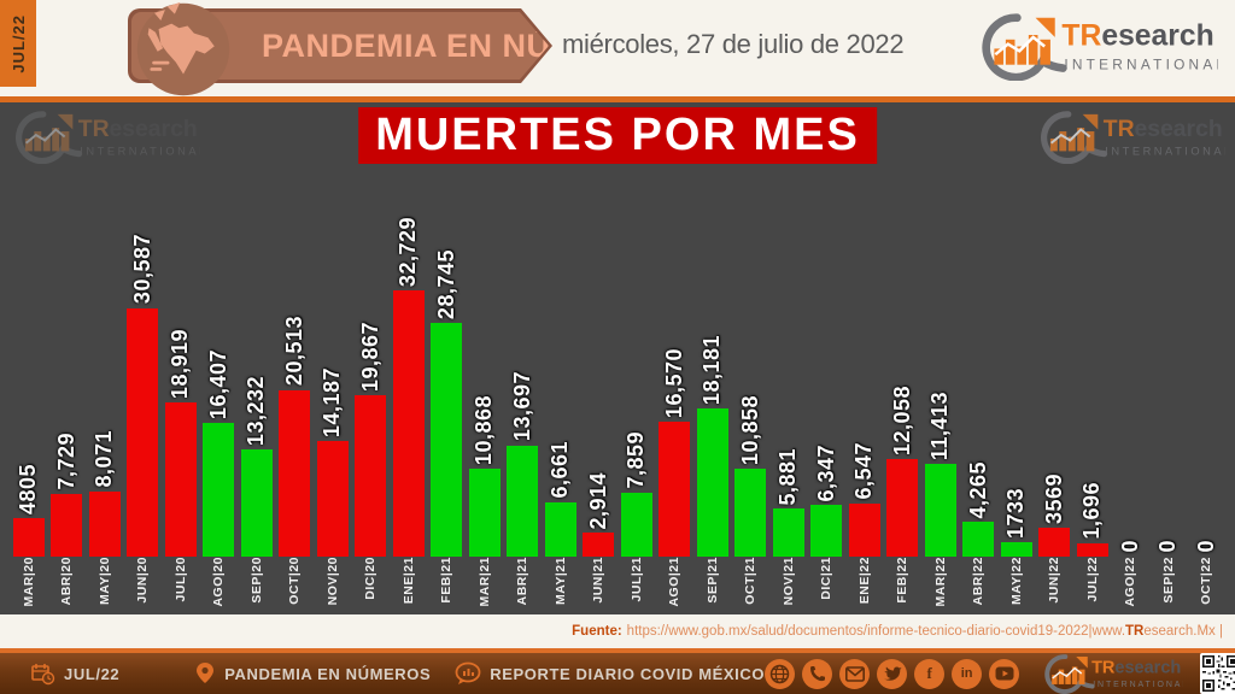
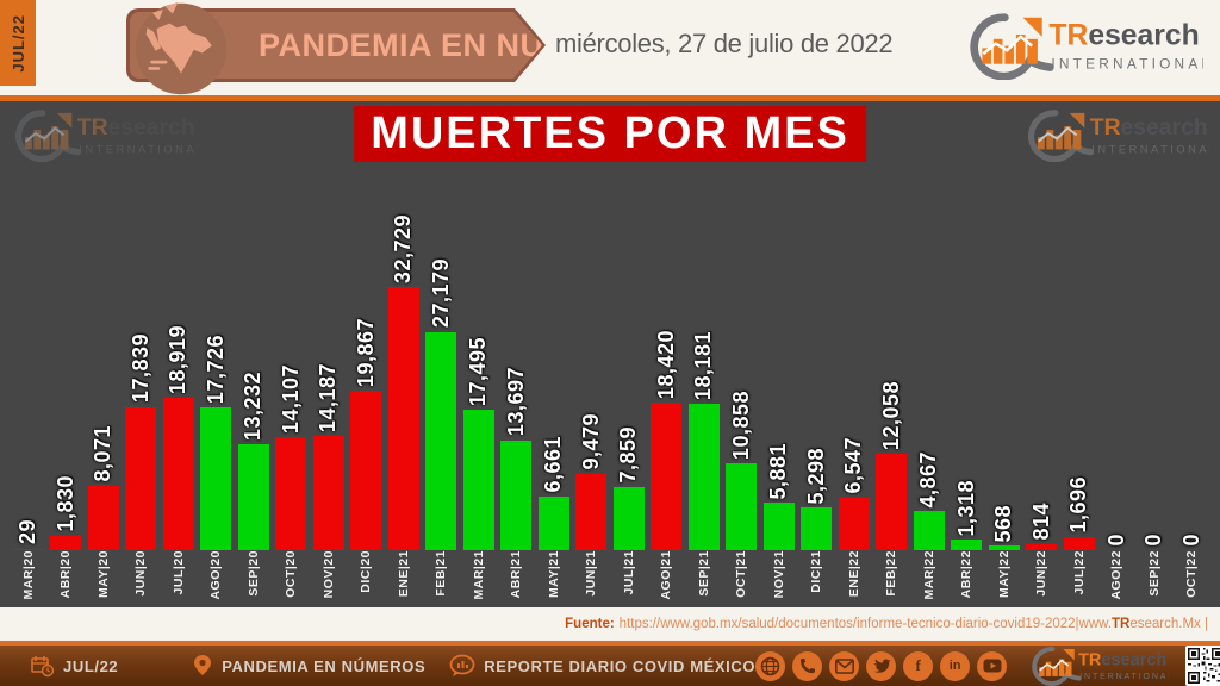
MAR|20: 4805 -> 29
ABR|20: 7,729 -> 1,830
JUN|20: 30,587 -> 17,839
AGO|20: 16,407 -> 17,726
OCT|20: 20,513 -> 14,107
FEB|21: 28,745 -> 27,179
MAR|21: 10,868 -> 17,495
JUN|21: 2,914 -> 9,479
AGO|21: 16,570 -> 18,420
DIC|21: 6,347 -> 5,298
MAR|22: 11,413 -> 4,867
ABR|22: 4,265 -> 1,318
MAY|22: 1733 -> 568
JUN|22: 3569 -> 814
